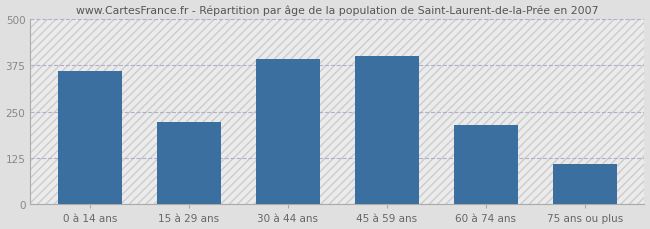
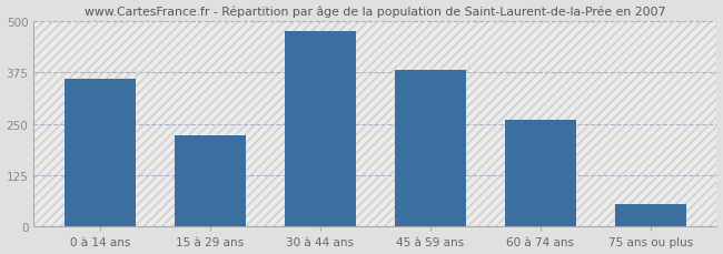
30 à 44 ans: 390 -> 475
45 à 59 ans: 400 -> 380
60 à 74 ans: 215 -> 260
75 ans ou plus: 108 -> 55
